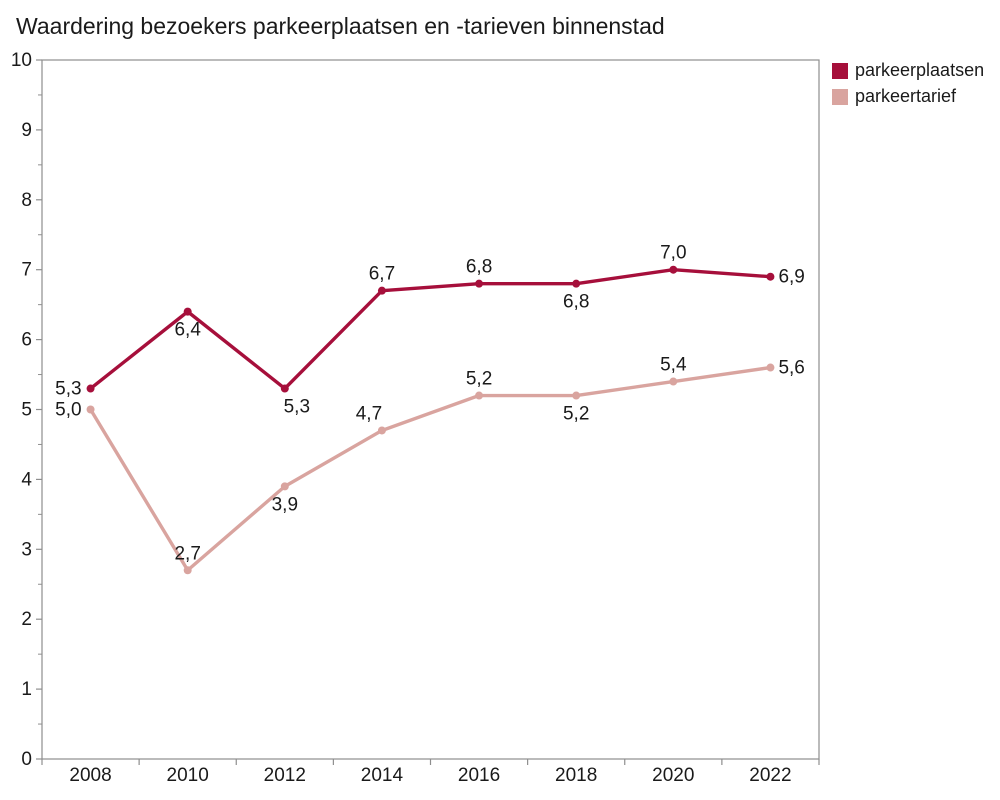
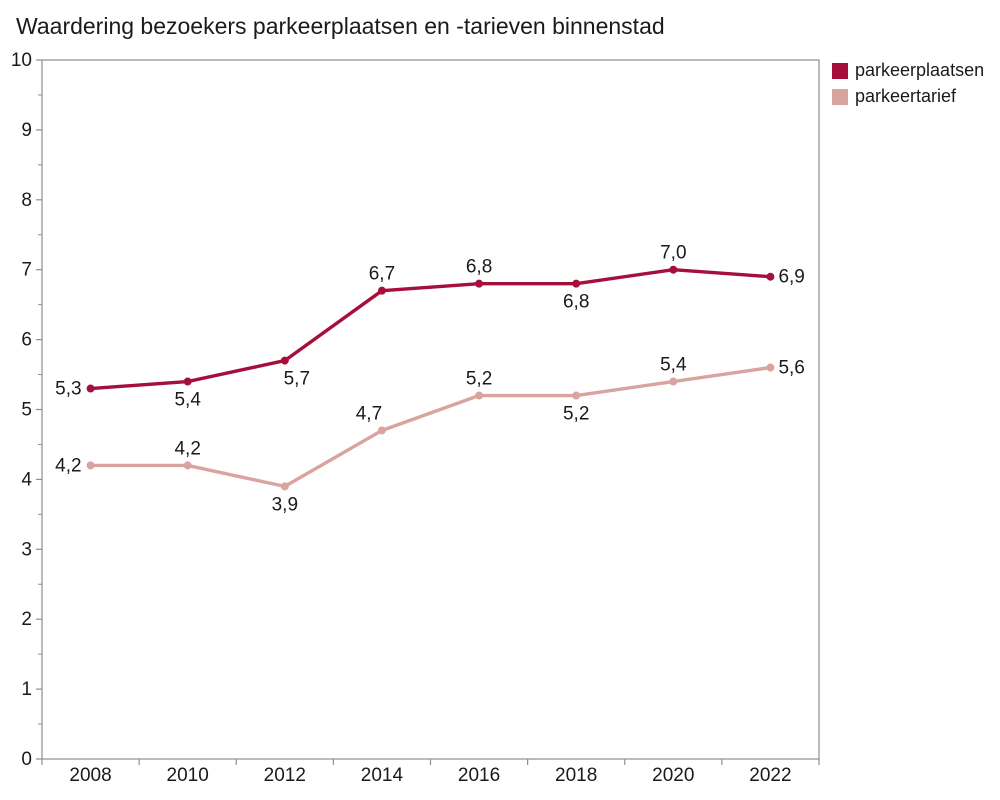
parkeertarief/2008: 5,0 -> 4,2
parkeerplaatsen/2010: 6,4 -> 5,4
parkeertarief/2010: 2,7 -> 4,2
parkeerplaatsen/2012: 5,3 -> 5,7
